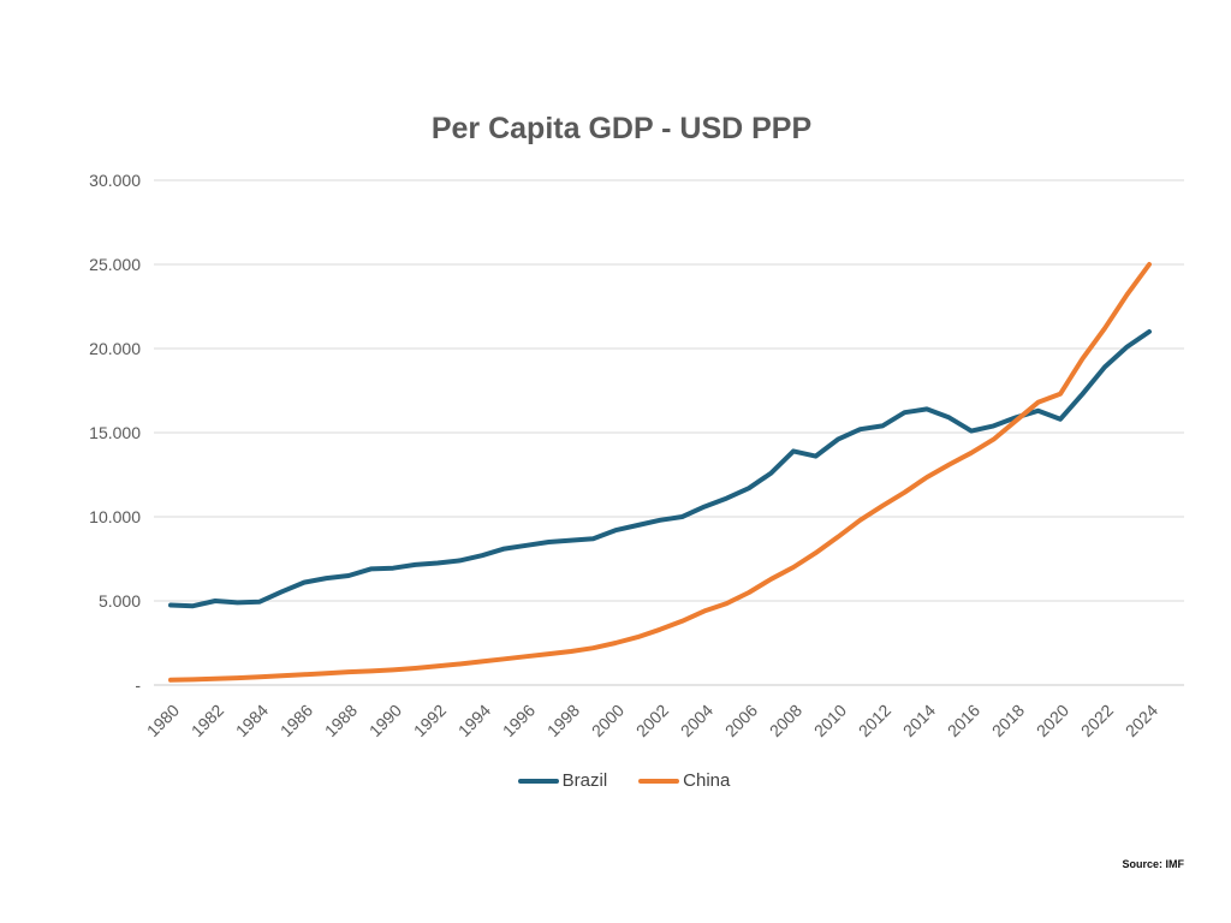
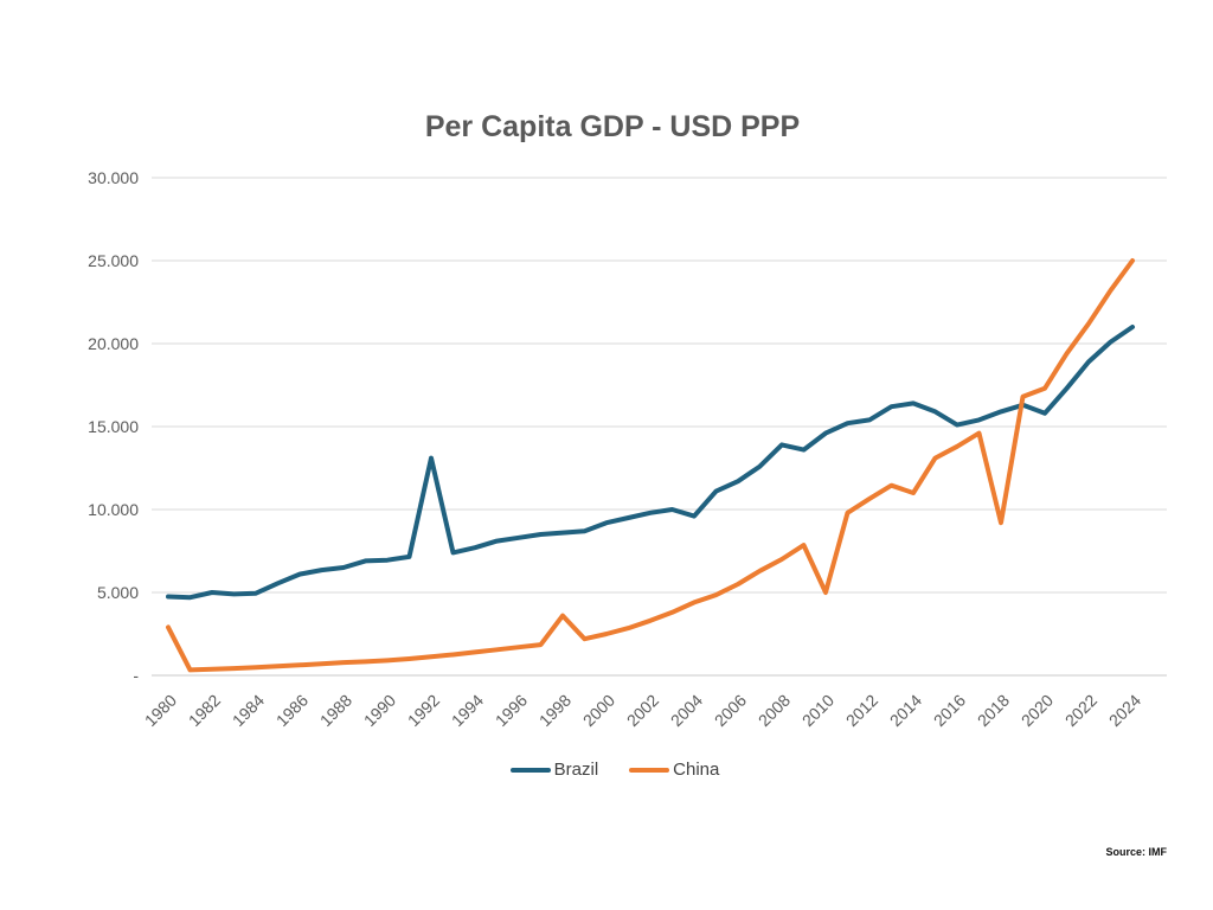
China/1980: 300 -> 2900
Brazil/1992: 7200 -> 13100
China/1998: 2000 -> 3600
Brazil/2004: 10600 -> 9600
China/2010: 8800 -> 5000
China/2014: 12400 -> 11000
China/2018: 15700 -> 9200
